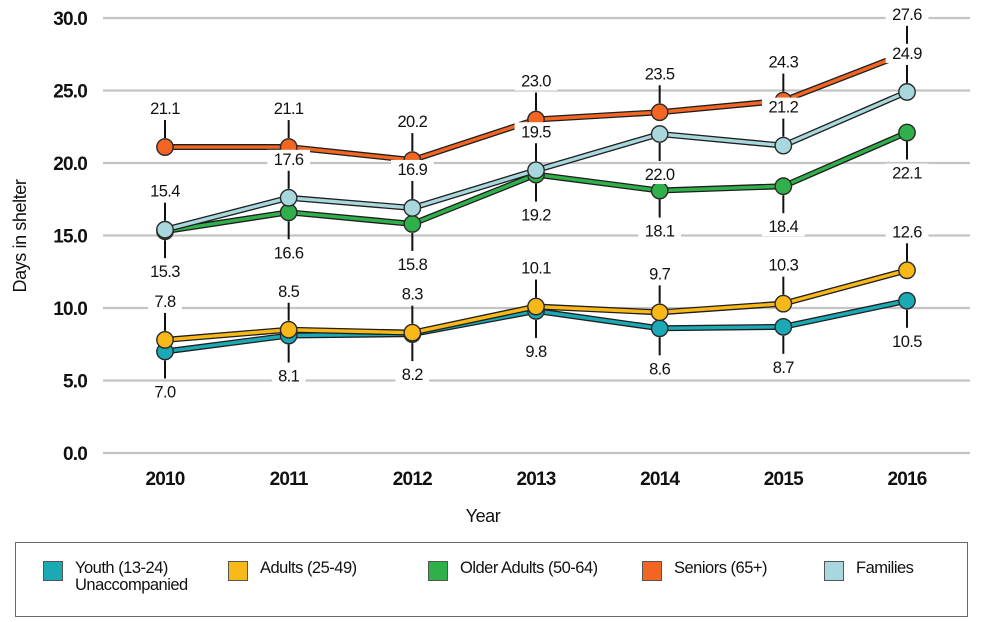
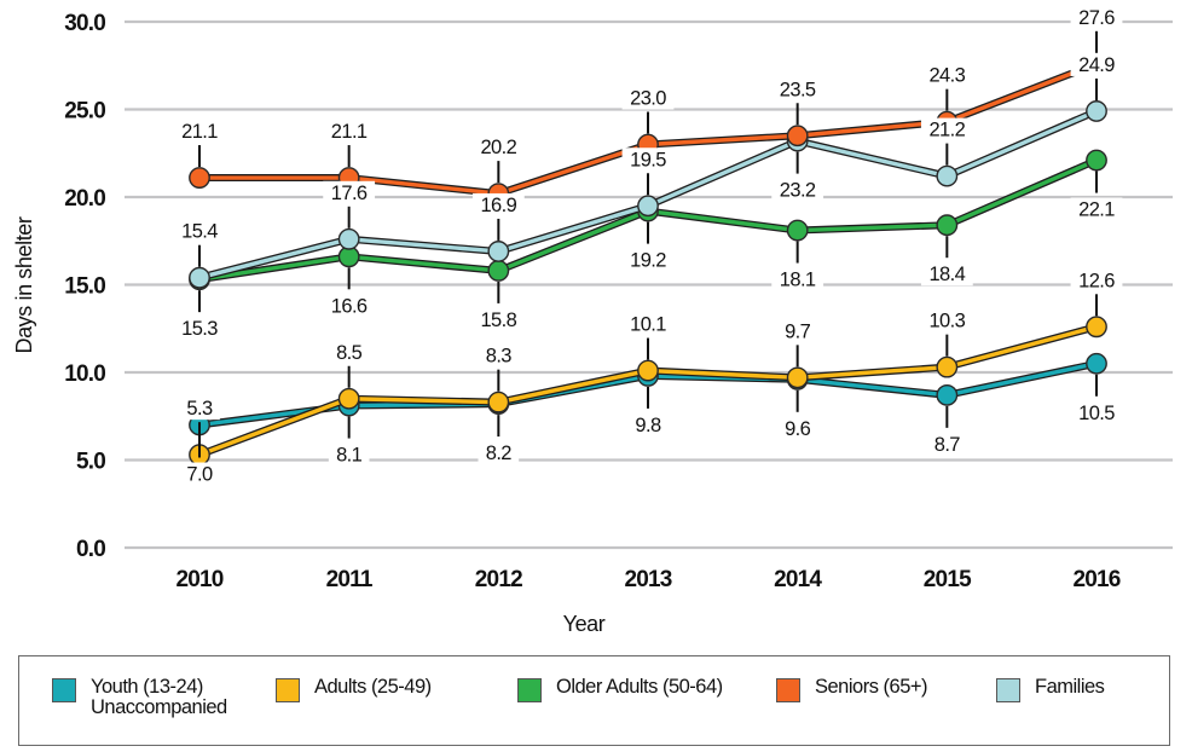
Adults (25-49)/2010: 7.8 -> 5.3
Youth (13-24) Unaccompanied/2014: 8.6 -> 9.6
Families/2014: 22.0 -> 23.2
